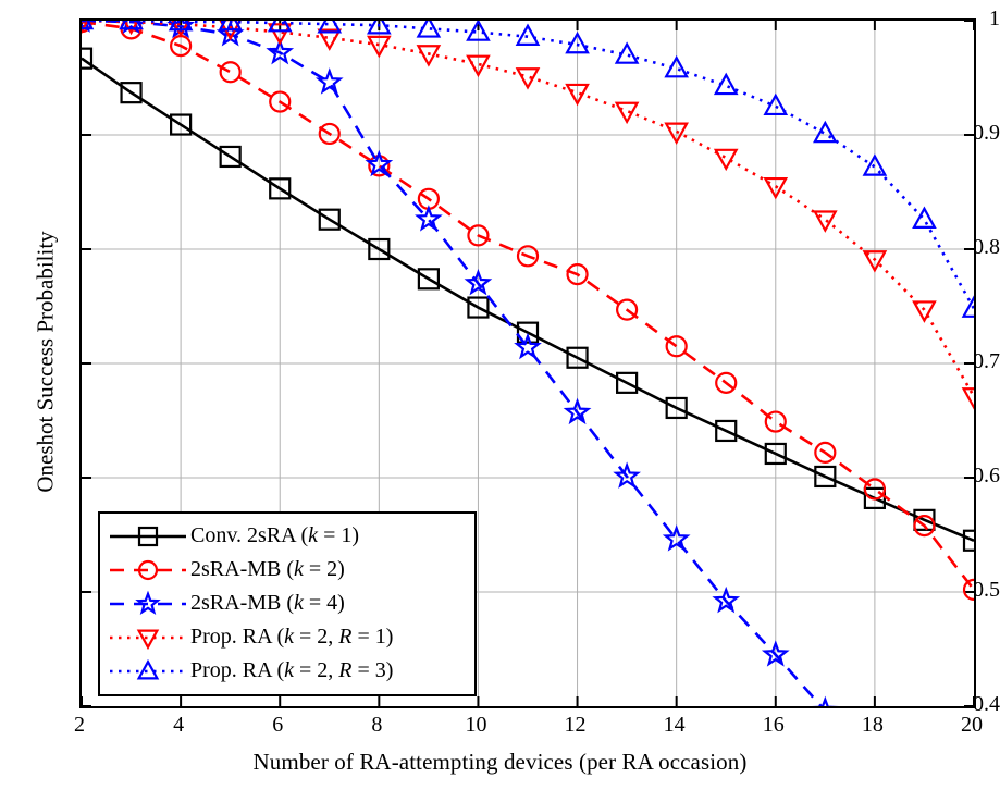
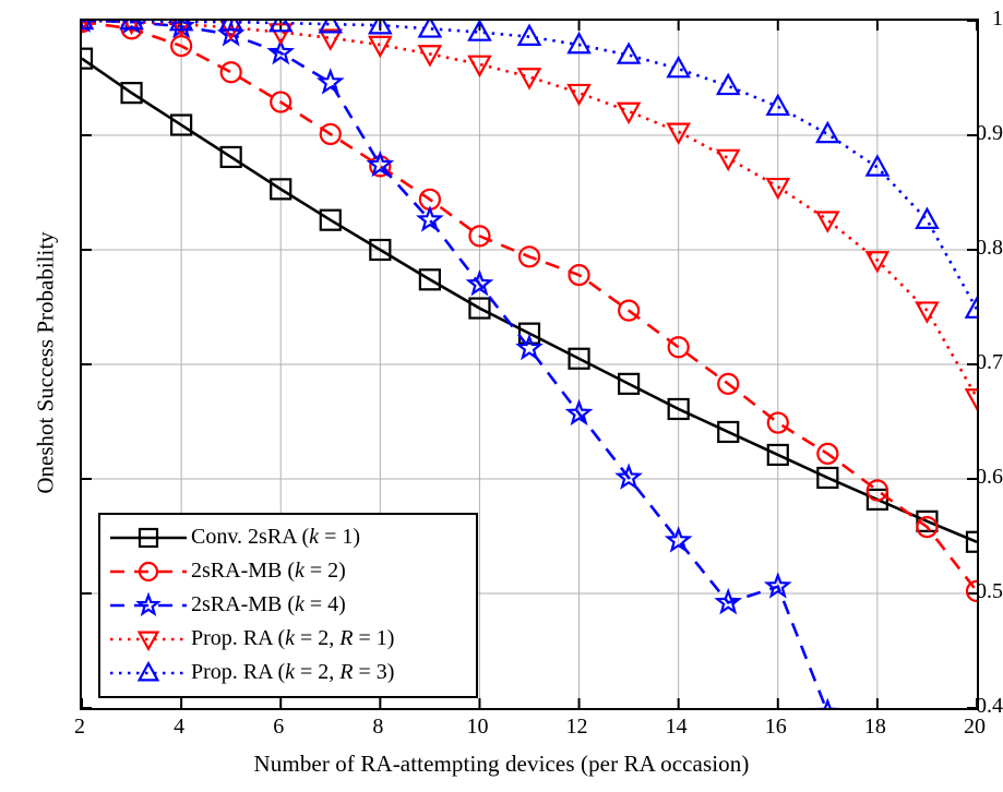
2sRA-MB (k = 4)/16: 0.445 -> 0.506
